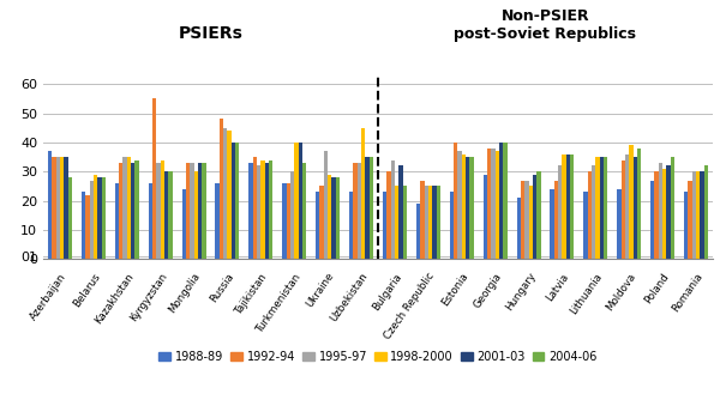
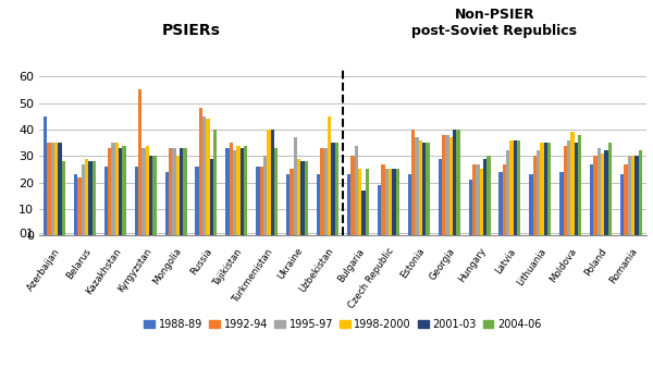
1988-89/Azerbaijan: 37 -> 45
2001-03/Russia: 40 -> 29
2001-03/Bulgaria: 32 -> 17
